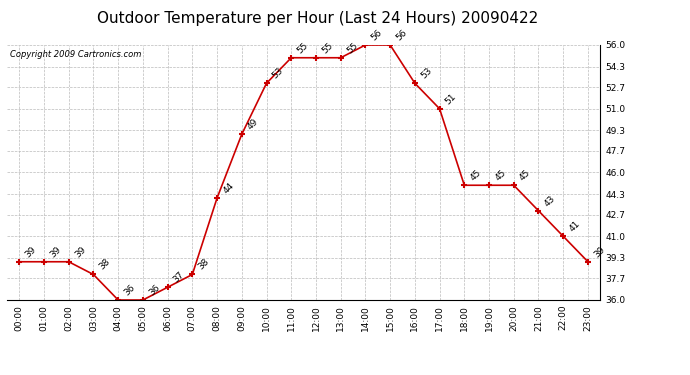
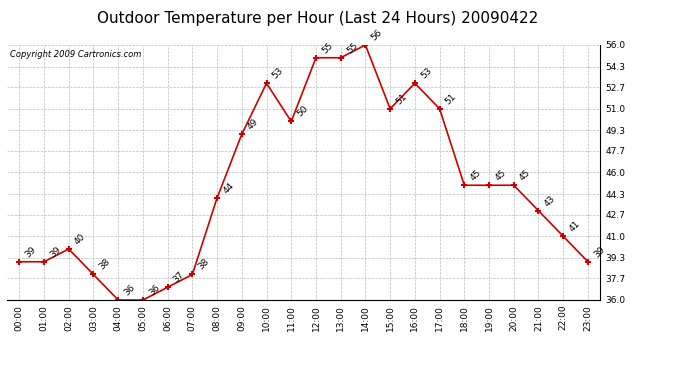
02:00: 39 -> 40
11:00: 55 -> 50
15:00: 56 -> 51
